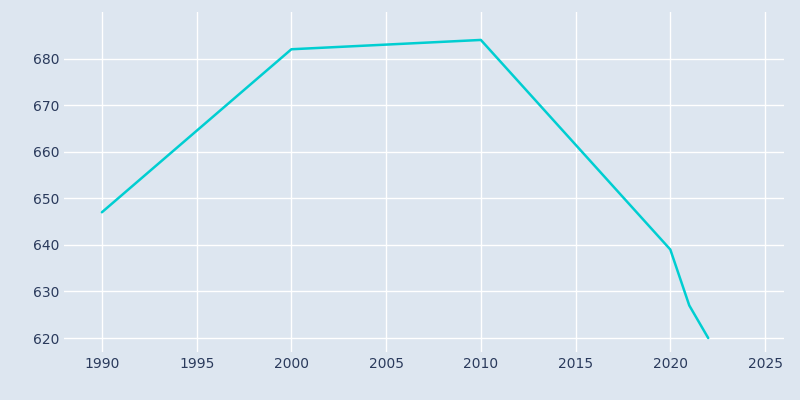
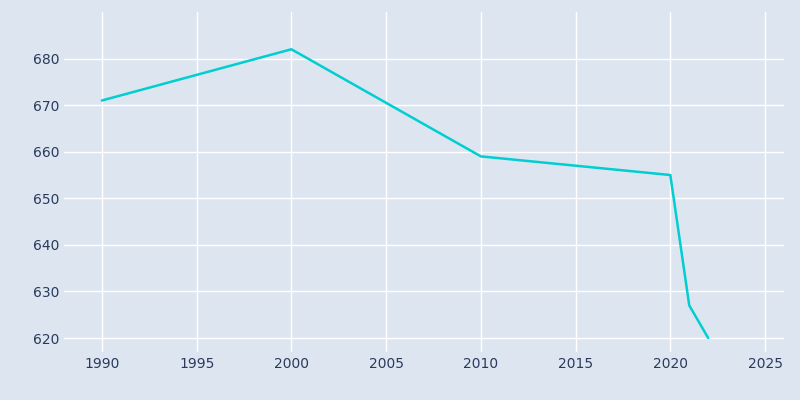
1990: 647 -> 671
2010: 684 -> 659
2020: 639 -> 655
